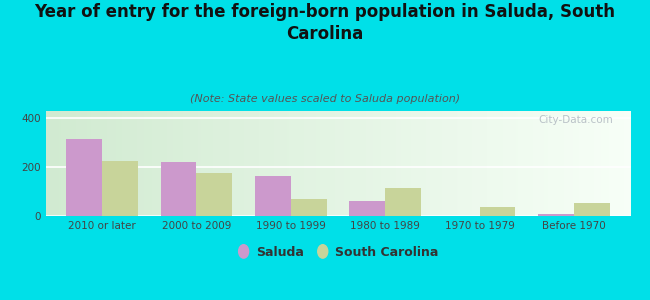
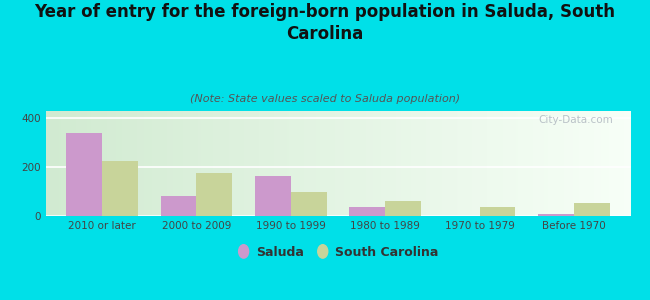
Saluda/2010 or later: 315 -> 340
Saluda/2000 to 2009: 220 -> 80
South Carolina/1990 to 1999: 70 -> 100
Saluda/1980 to 1989: 60 -> 35
South Carolina/1980 to 1989: 115 -> 60
